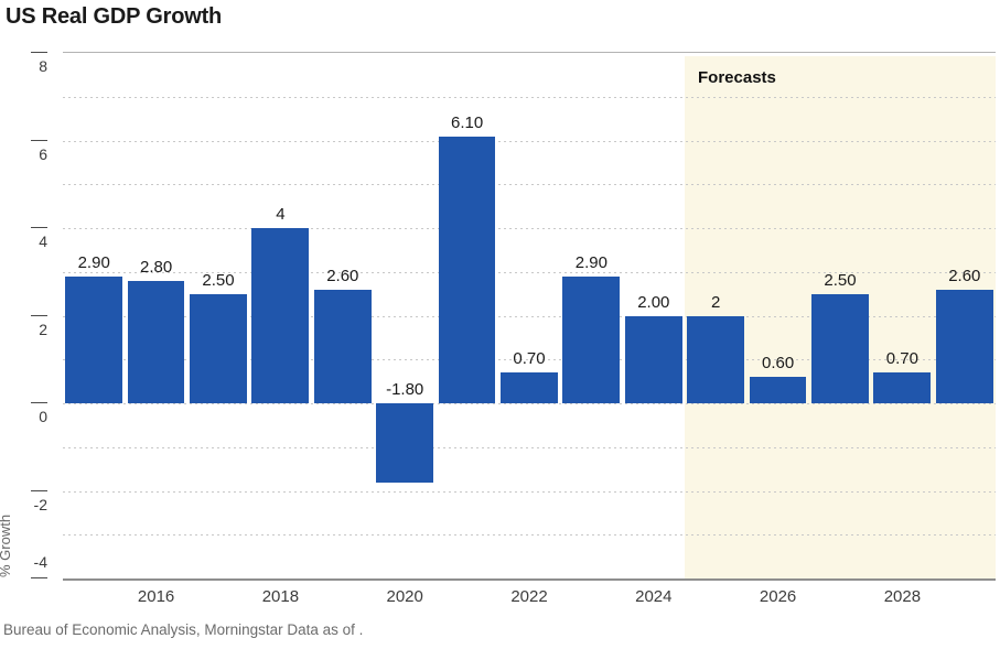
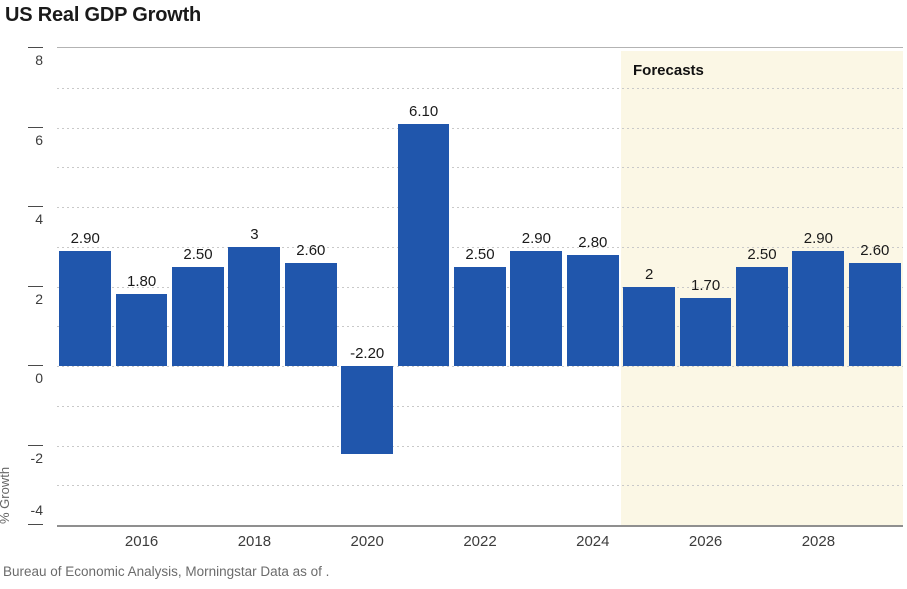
2016: 2.80 -> 1.80
2018: 4 -> 3
2020: -1.80 -> -2.20
2022: 0.70 -> 2.50
2024: 2.00 -> 2.80
2026: 0.60 -> 1.70
2028: 0.70 -> 2.90
